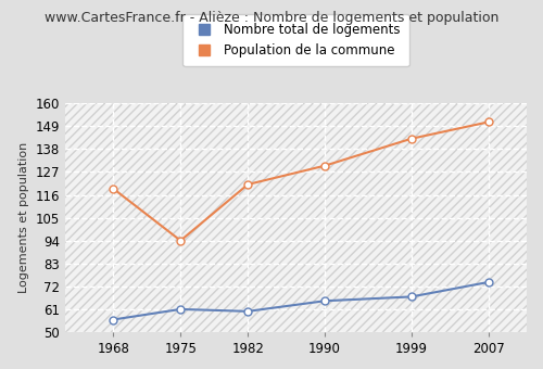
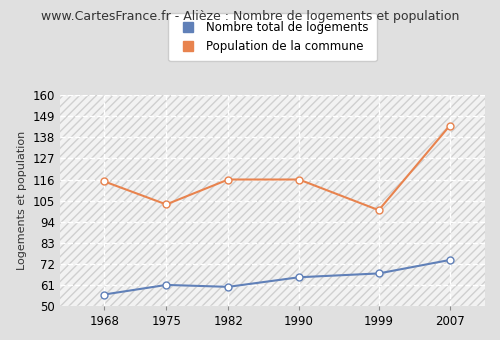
Population de la commune/1968: 119 -> 115
Population de la commune/1975: 94 -> 103
Population de la commune/1982: 121 -> 116
Population de la commune/1990: 130 -> 116
Population de la commune/1999: 143 -> 100
Population de la commune/2007: 151 -> 144
